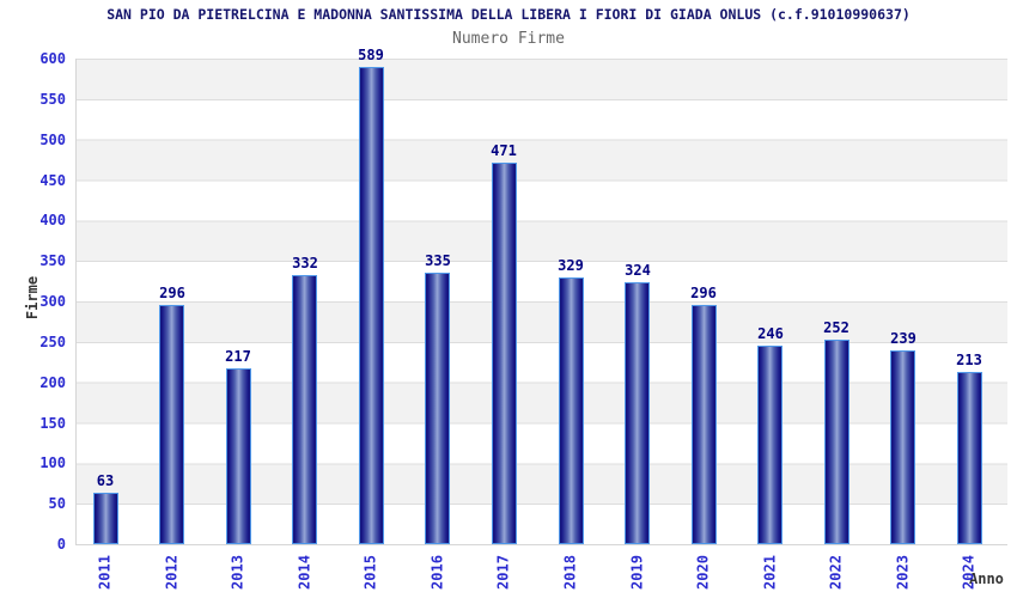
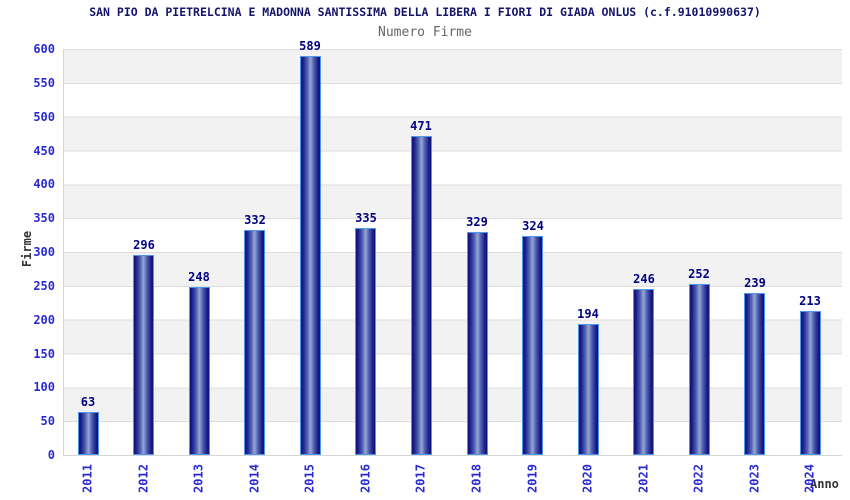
2013: 217 -> 248
2020: 296 -> 194
